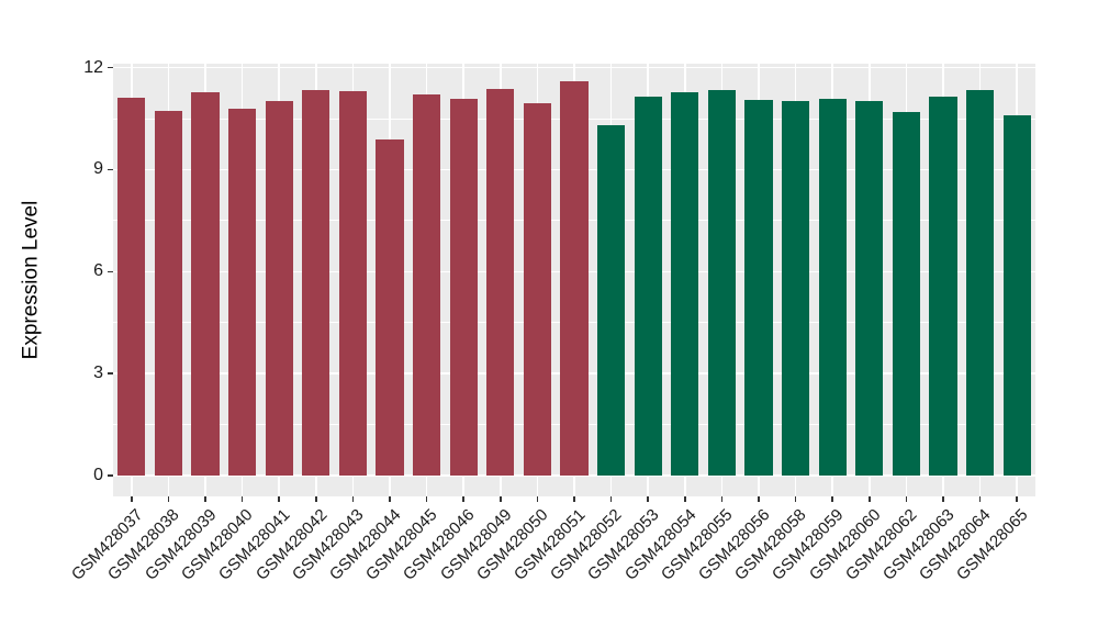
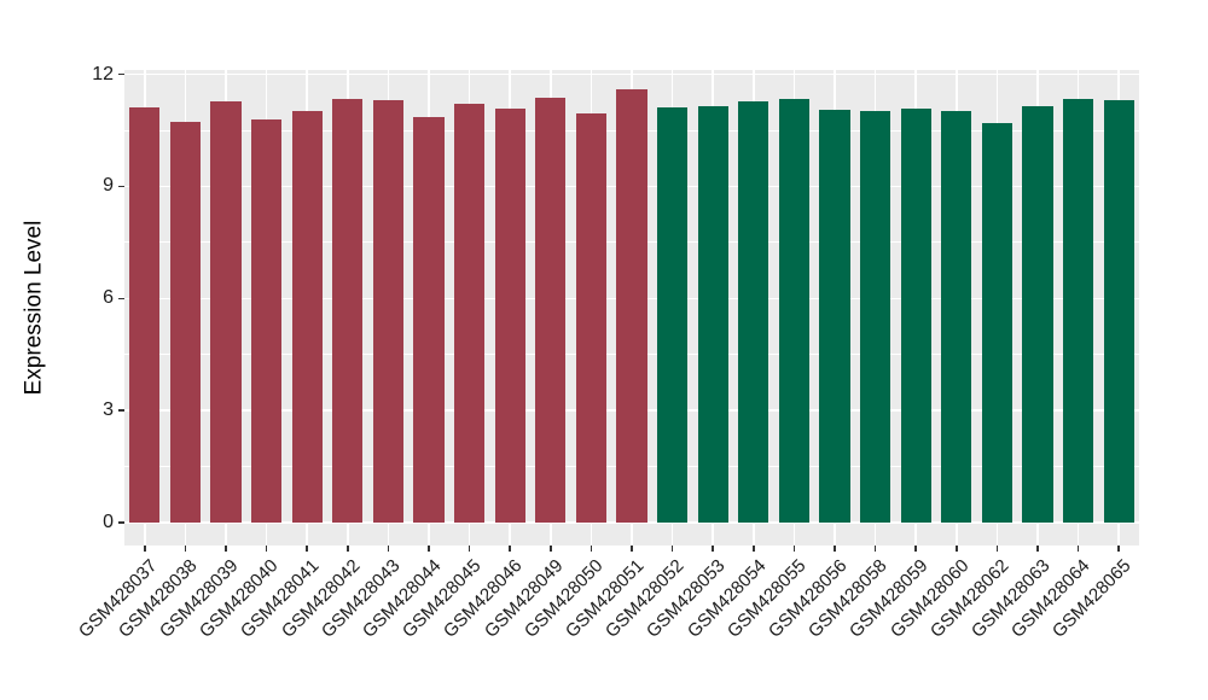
GSM428044: 9.9 -> 10.9
GSM428052: 10.3 -> 11.1
GSM428065: 10.6 -> 11.3
